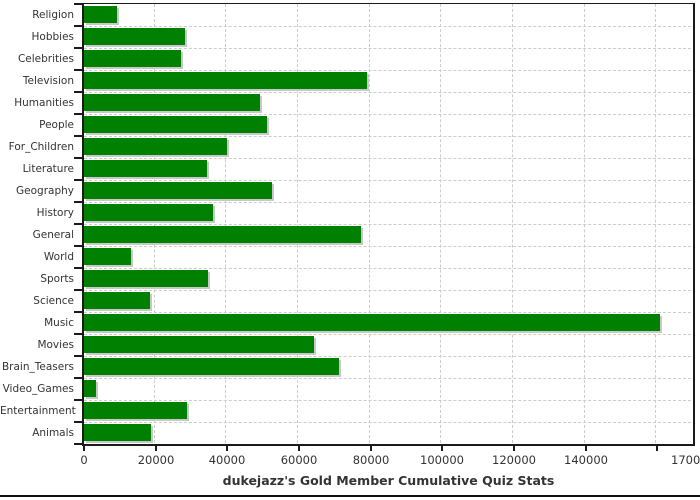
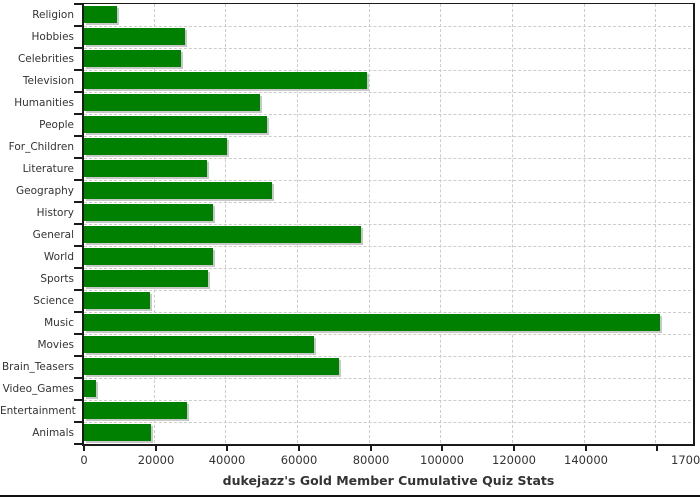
World: 13000 -> 36000
